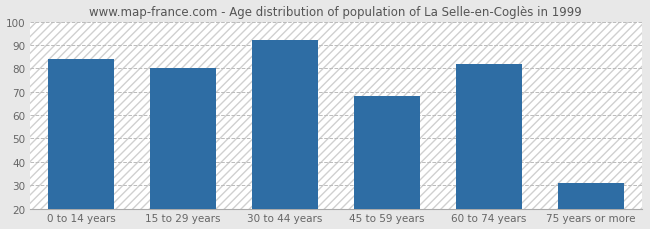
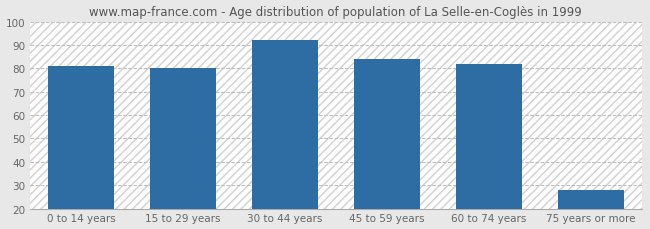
0 to 14 years: 84 -> 81
45 to 59 years: 68 -> 84
75 years or more: 31 -> 28
